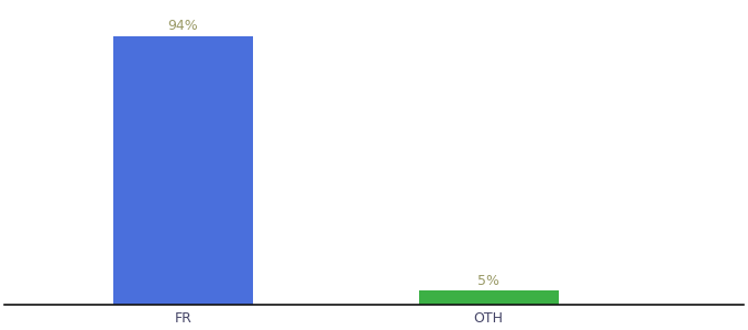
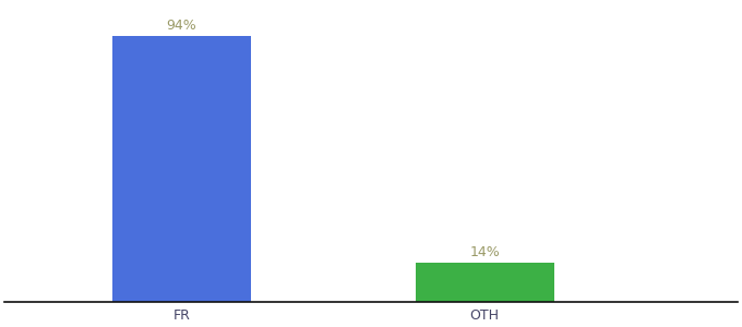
OTH: 5% -> 14%
